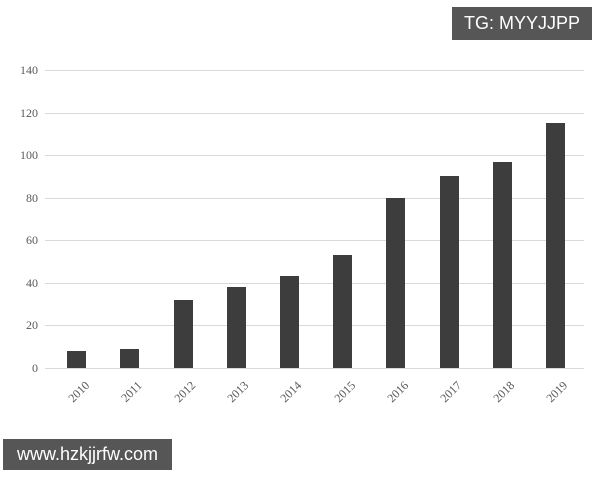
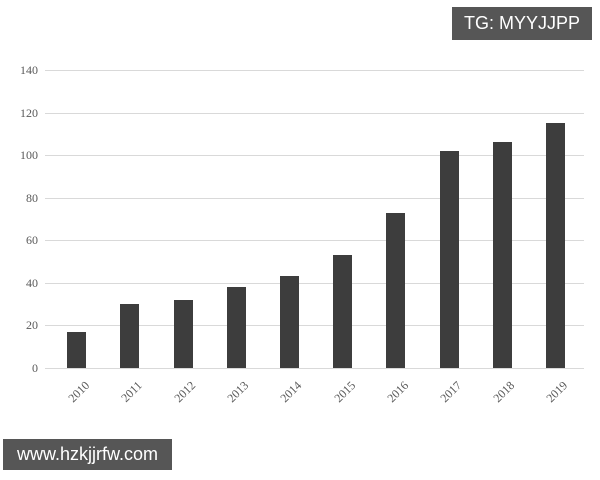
2010: 8 -> 17
2011: 9 -> 30
2016: 80 -> 73
2017: 90 -> 102
2018: 97 -> 106
